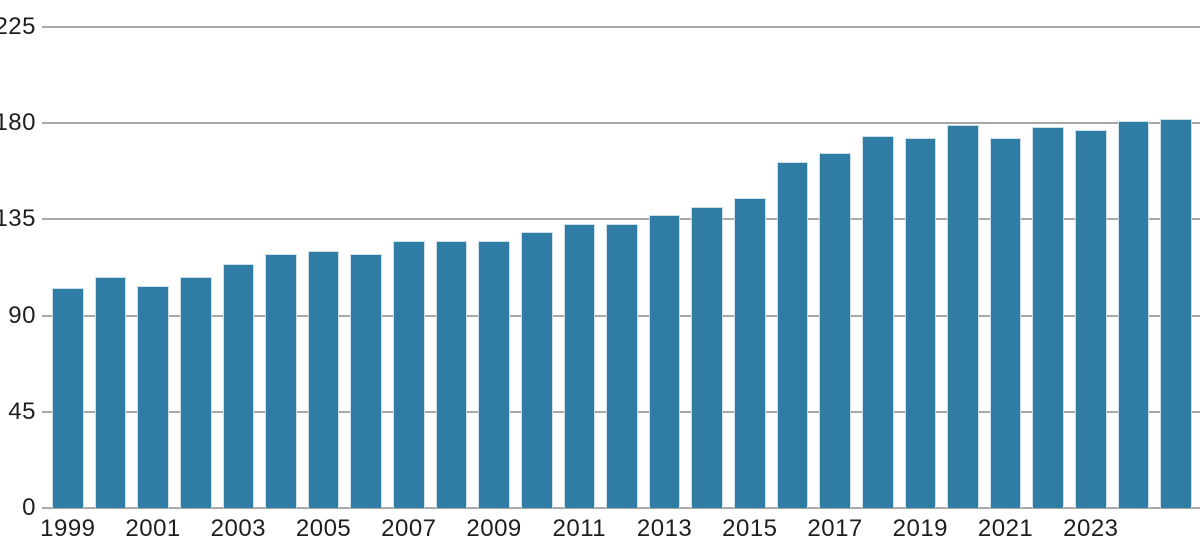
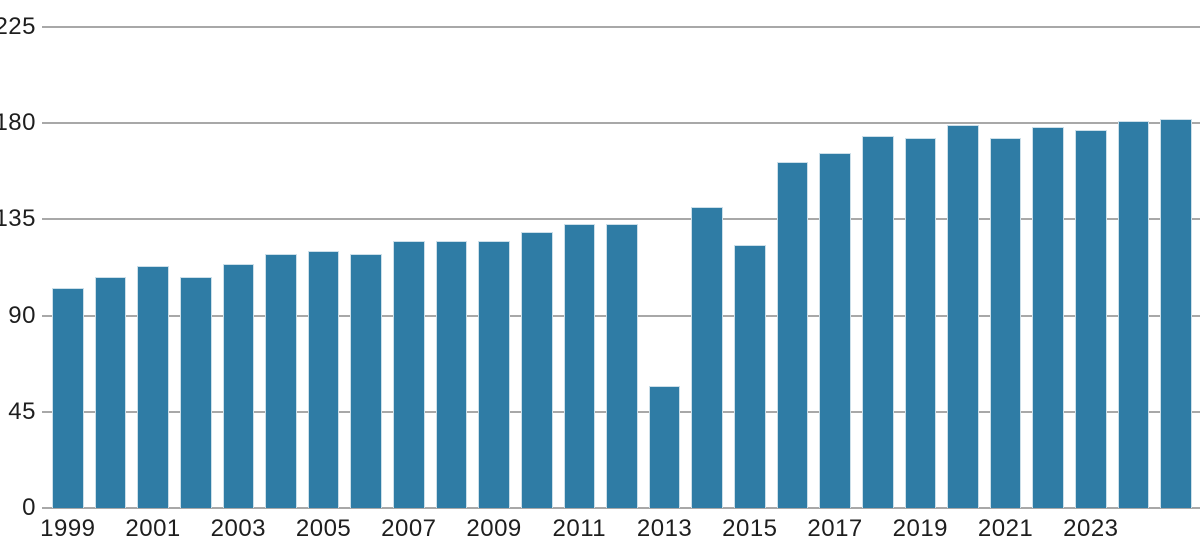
2001: 104 -> 113
2013: 137 -> 57
2015: 145 -> 123
